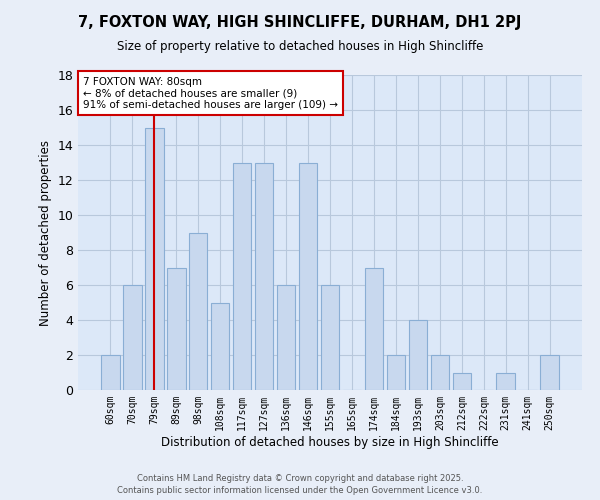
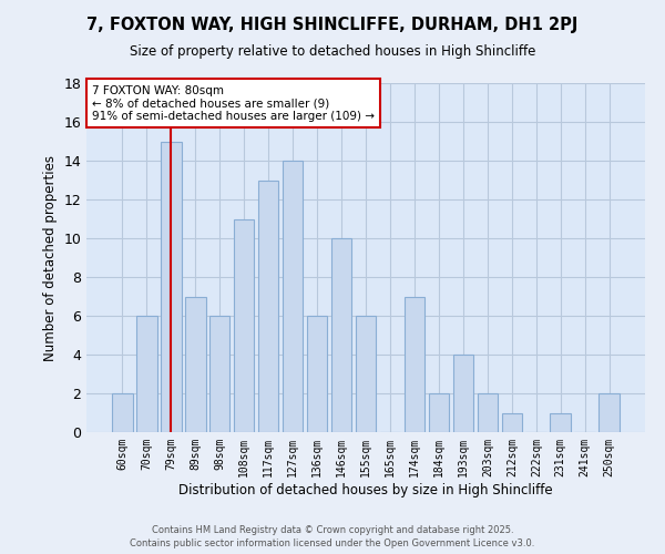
98sqm: 9 -> 6
108sqm: 5 -> 11
127sqm: 13 -> 14
146sqm: 13 -> 10
